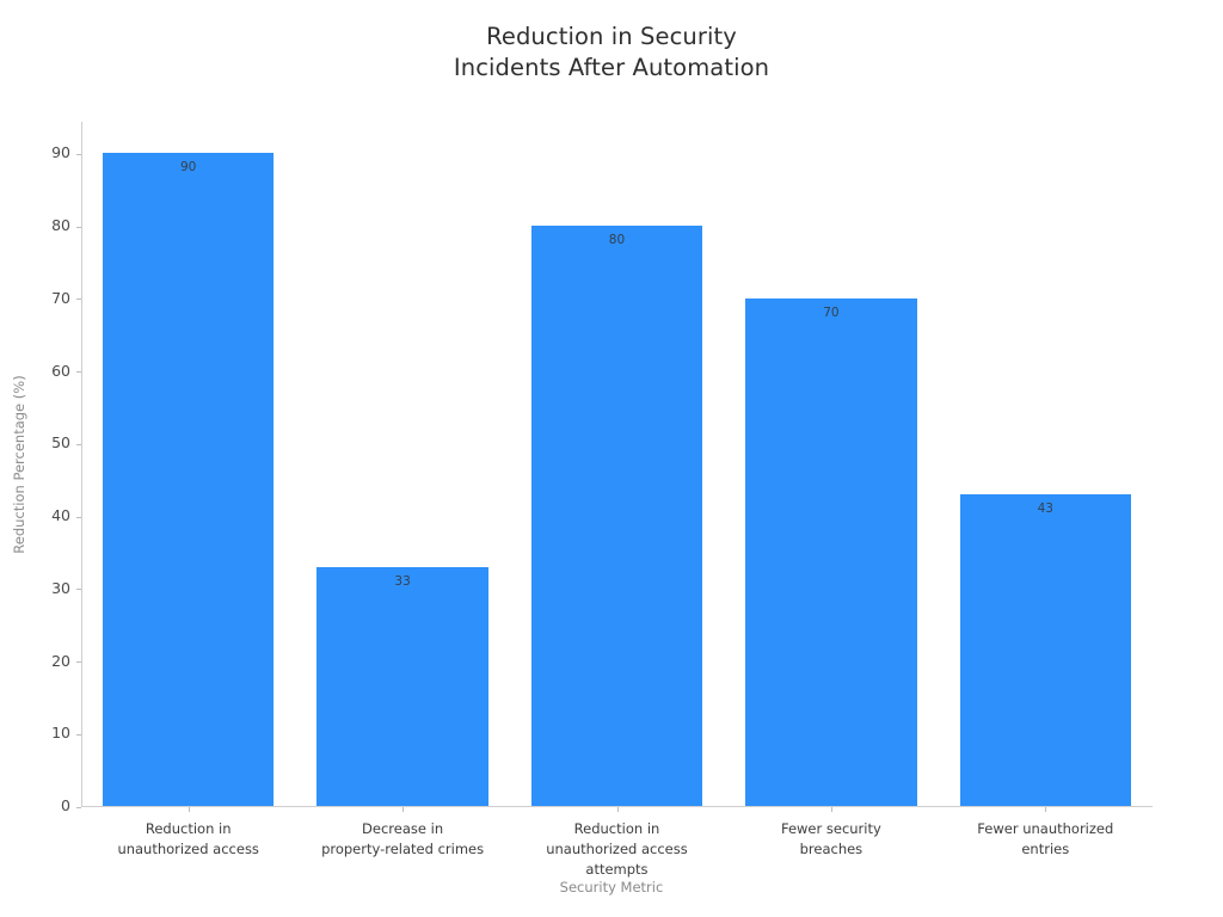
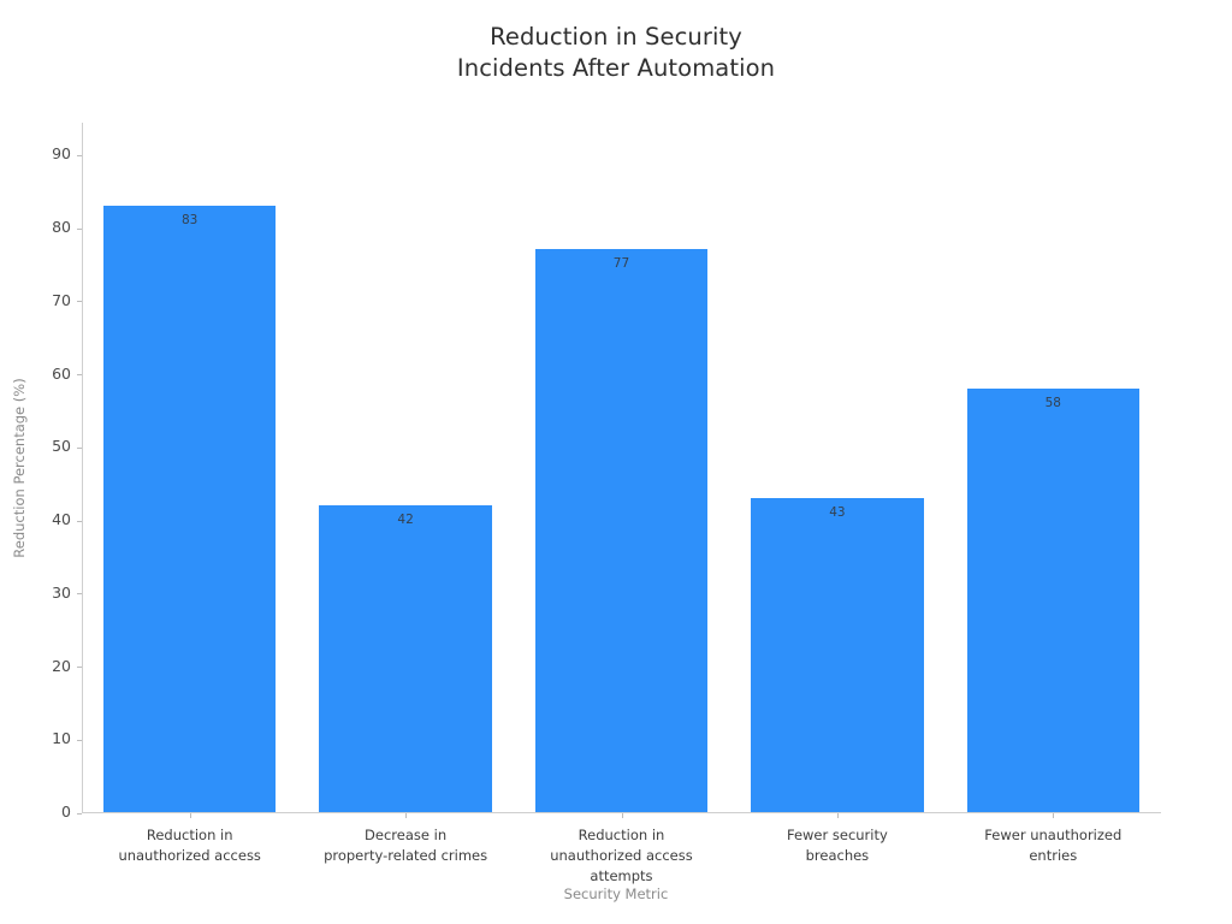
Reduction in unauthorized access: 90 -> 83
Decrease in property-related crimes: 33 -> 42
Reduction in unauthorized access attempts: 80 -> 77
Fewer security breaches: 70 -> 43
Fewer unauthorized entries: 43 -> 58
